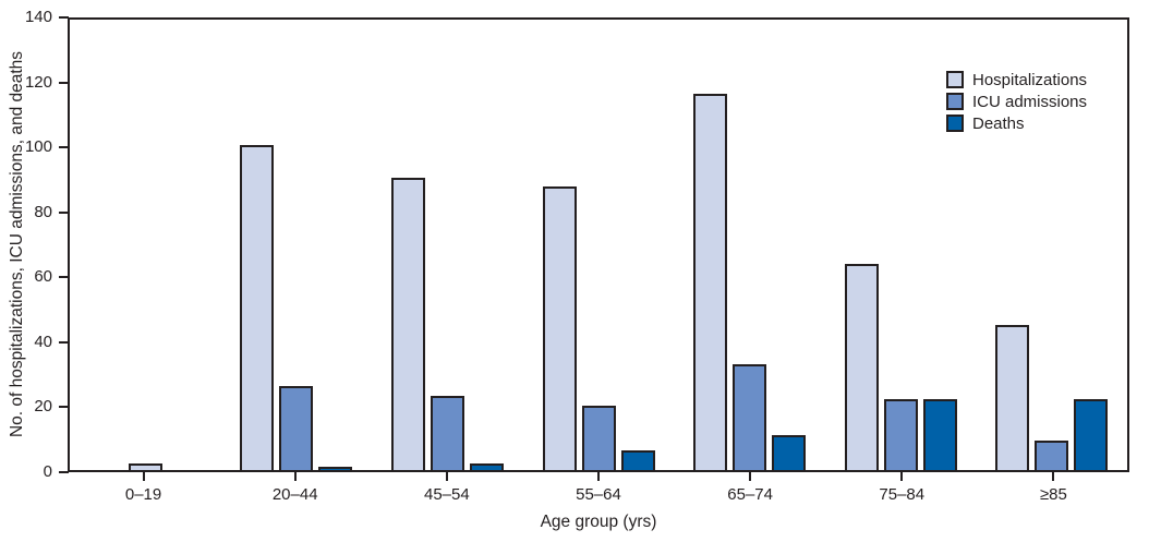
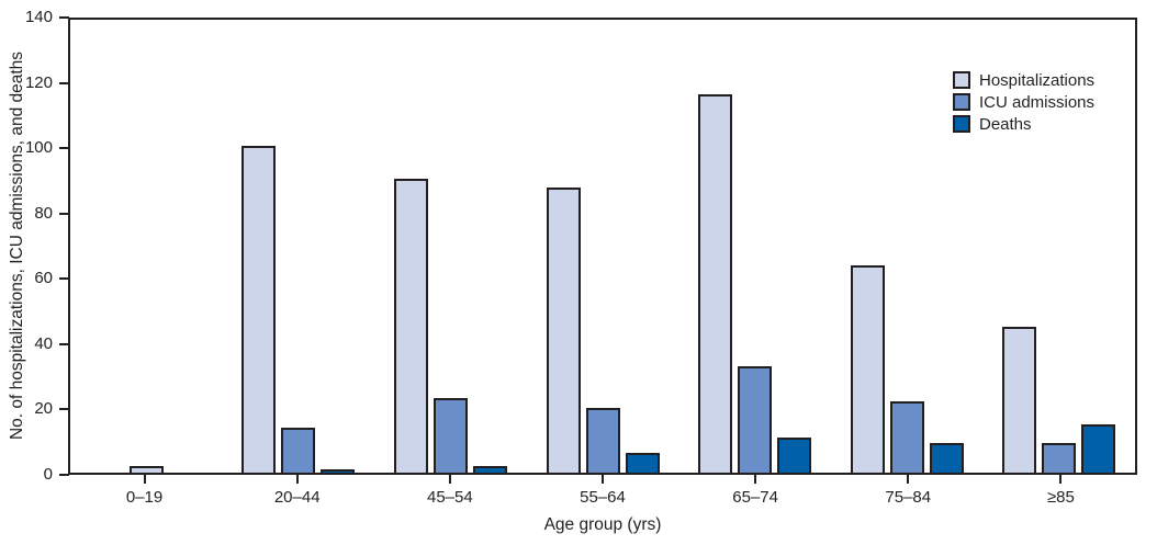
ICU admissions/20–44: 26 -> 14
Deaths/75–84: 22 -> 9
Deaths/≥85: 22 -> 15
